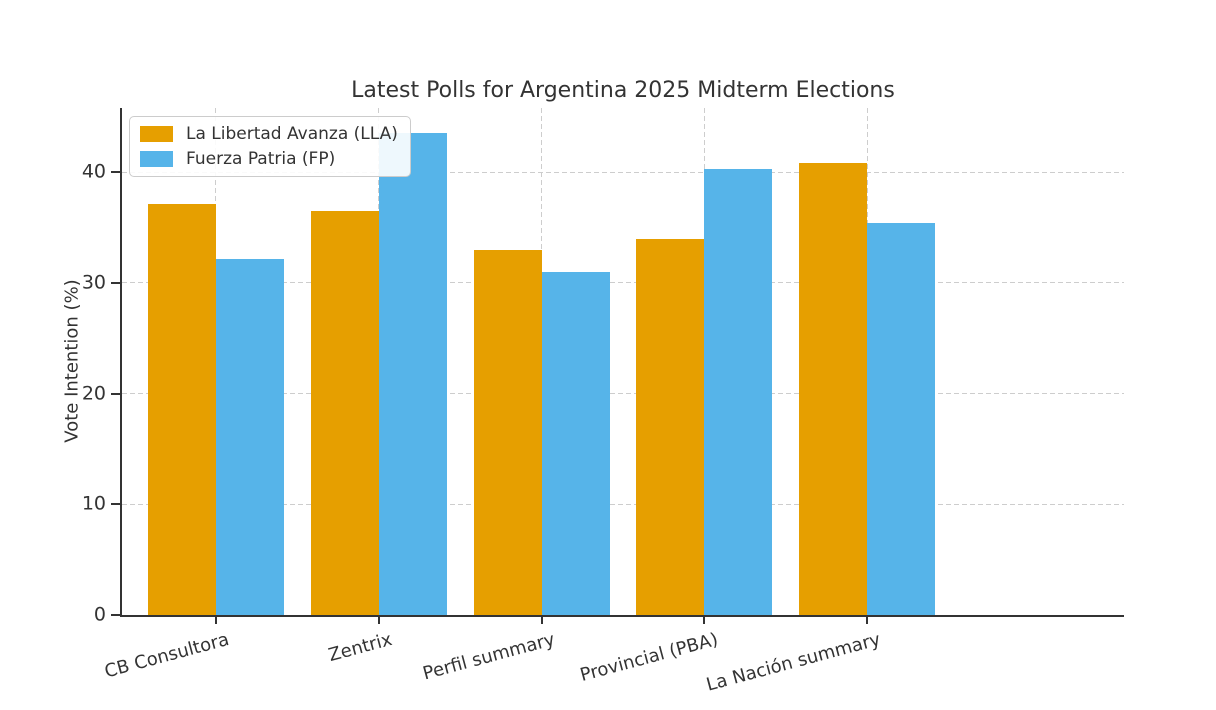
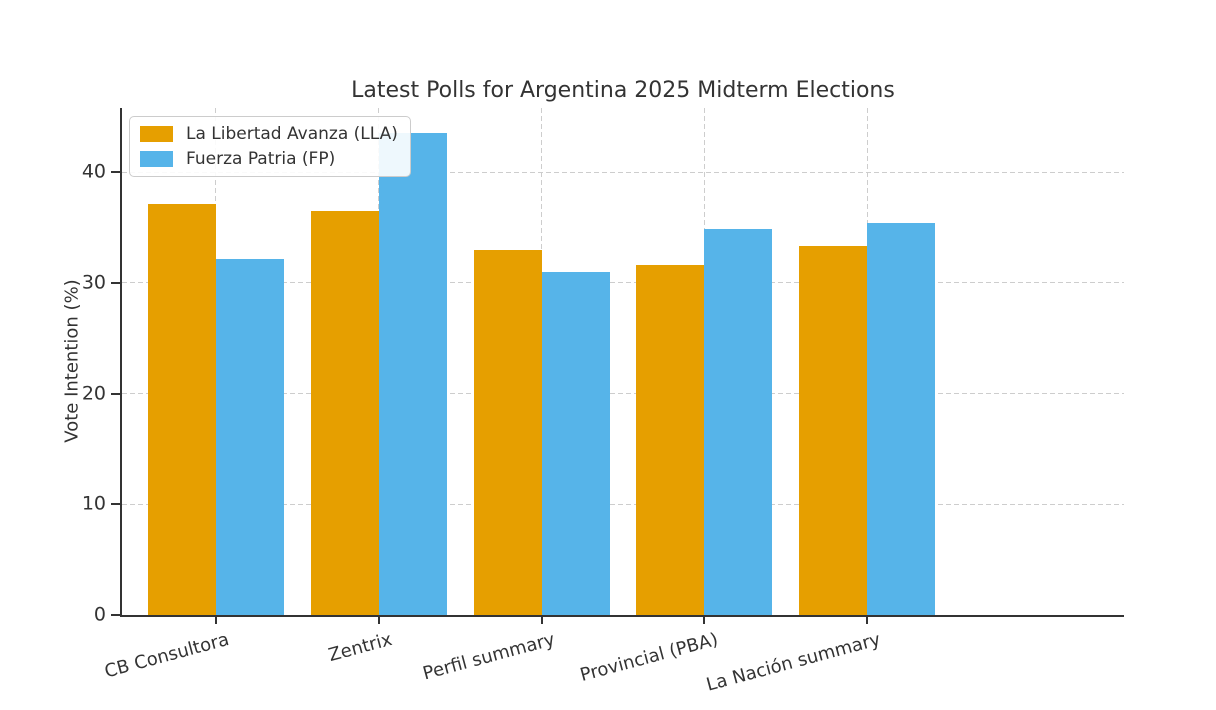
La Libertad Avanza (LLA)/Provincial (PBA): 34.0 -> 31.6
Fuerza Patria (FP)/Provincial (PBA): 40.3 -> 34.9
La Libertad Avanza (LLA)/La Nación summary: 40.8 -> 33.3
